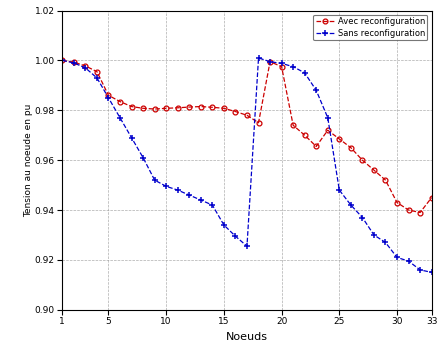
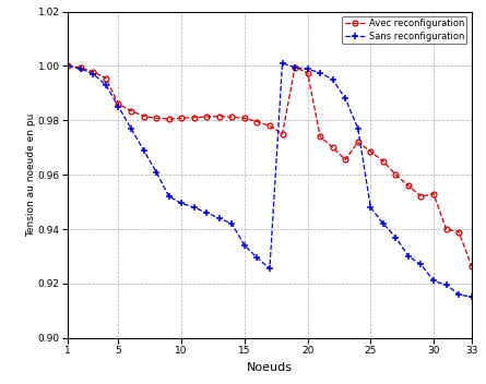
Avec reconfiguration/30: 0.9430 -> 0.9530
Avec reconfiguration/33: 0.9450 -> 0.9265
